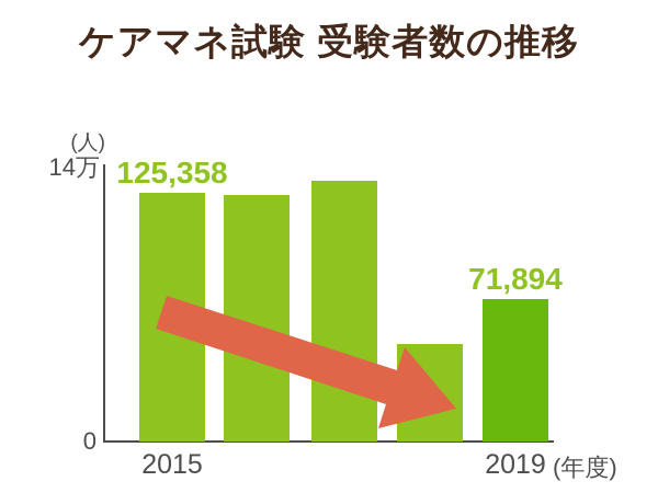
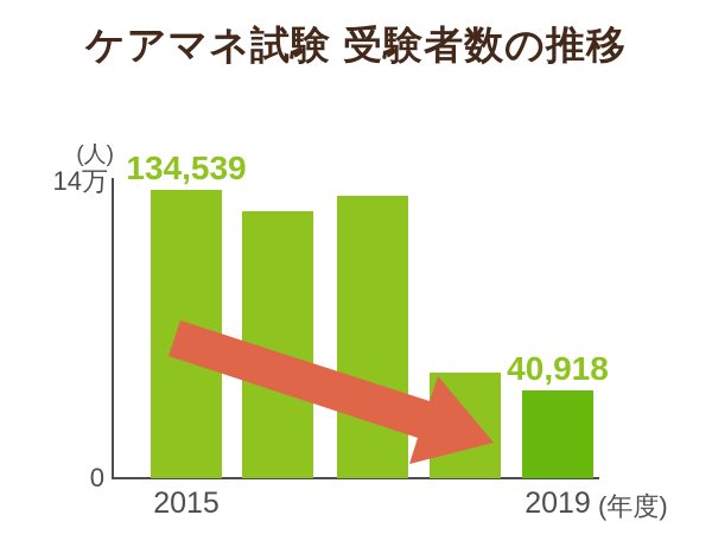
2015: 125,358 -> 134,539
2019: 71,894 -> 40,918
